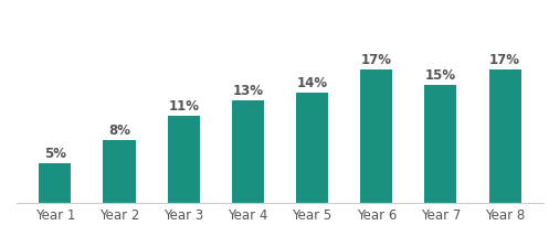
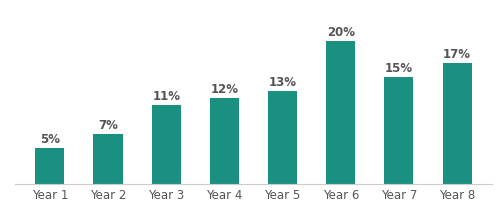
Year 2: 8% -> 7%
Year 4: 13% -> 12%
Year 5: 14% -> 13%
Year 6: 17% -> 20%
